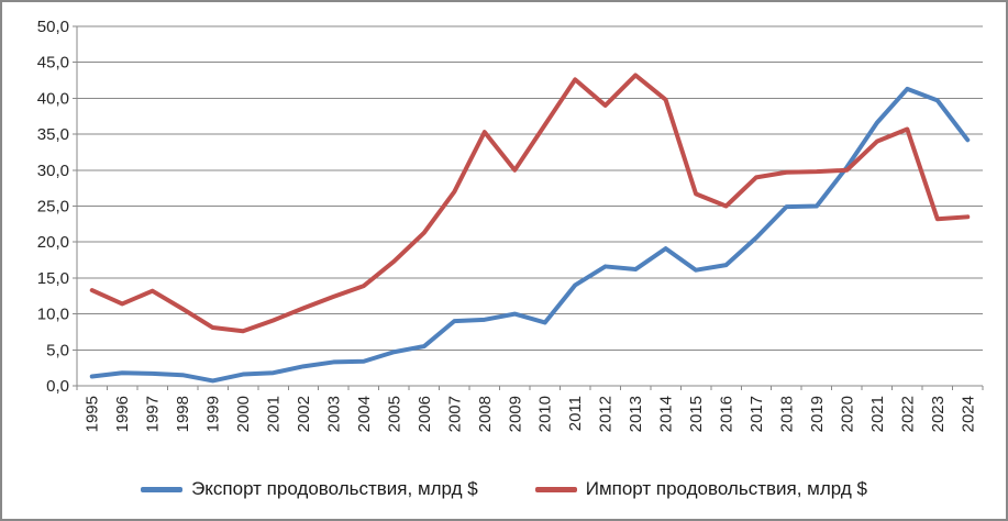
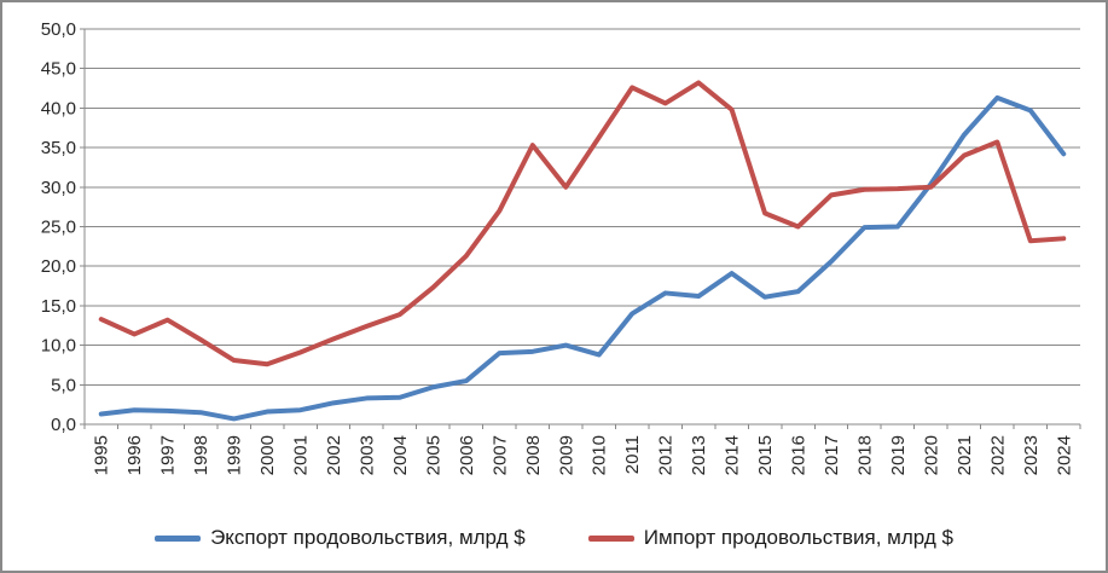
Импорт продовольствия, млрд $/2012: 39 -> 41
